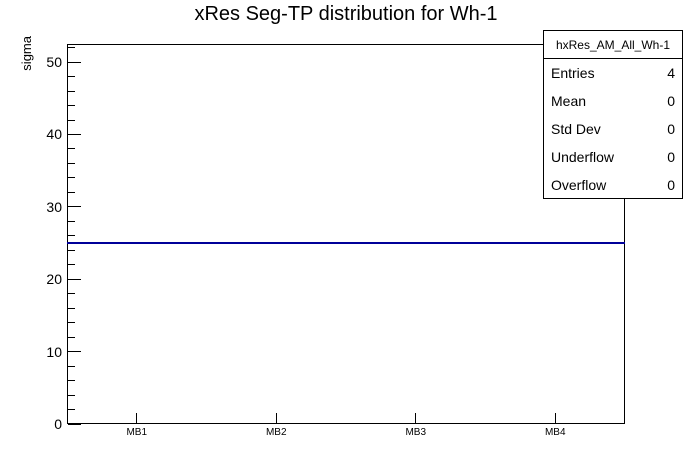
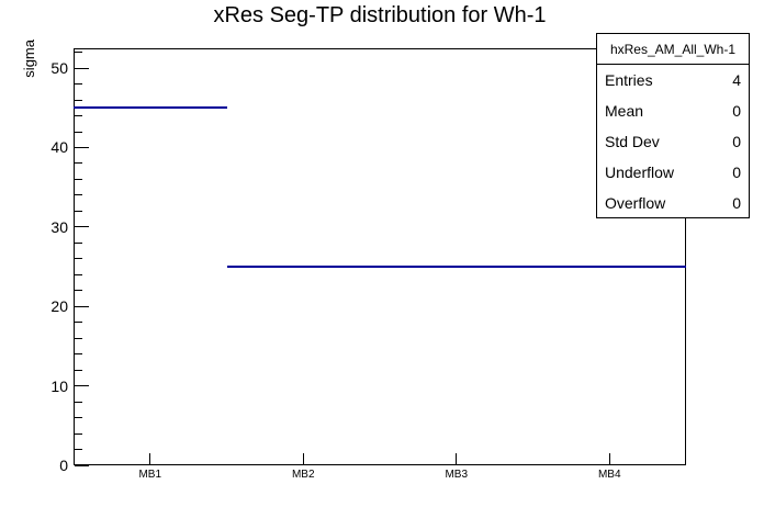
MB1: 25 -> 45
